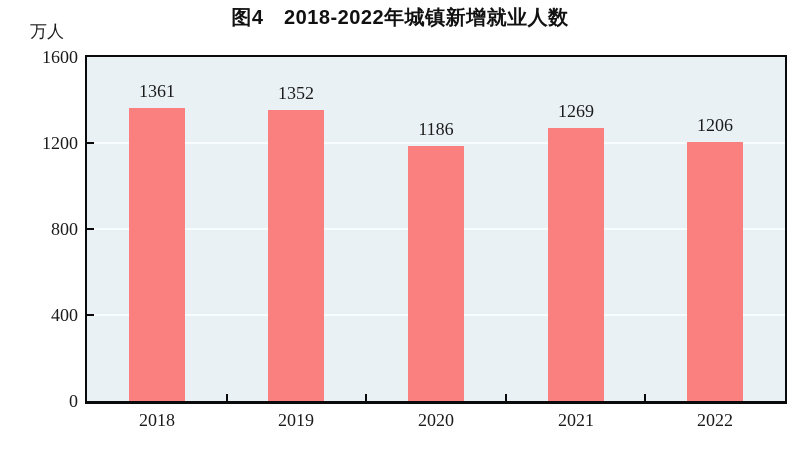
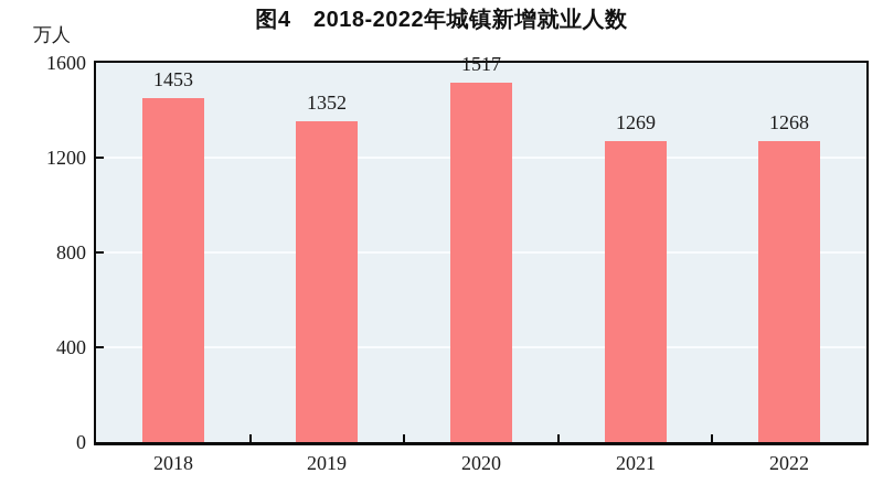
2018: 1361 -> 1453
2020: 1186 -> 1517
2022: 1206 -> 1268
